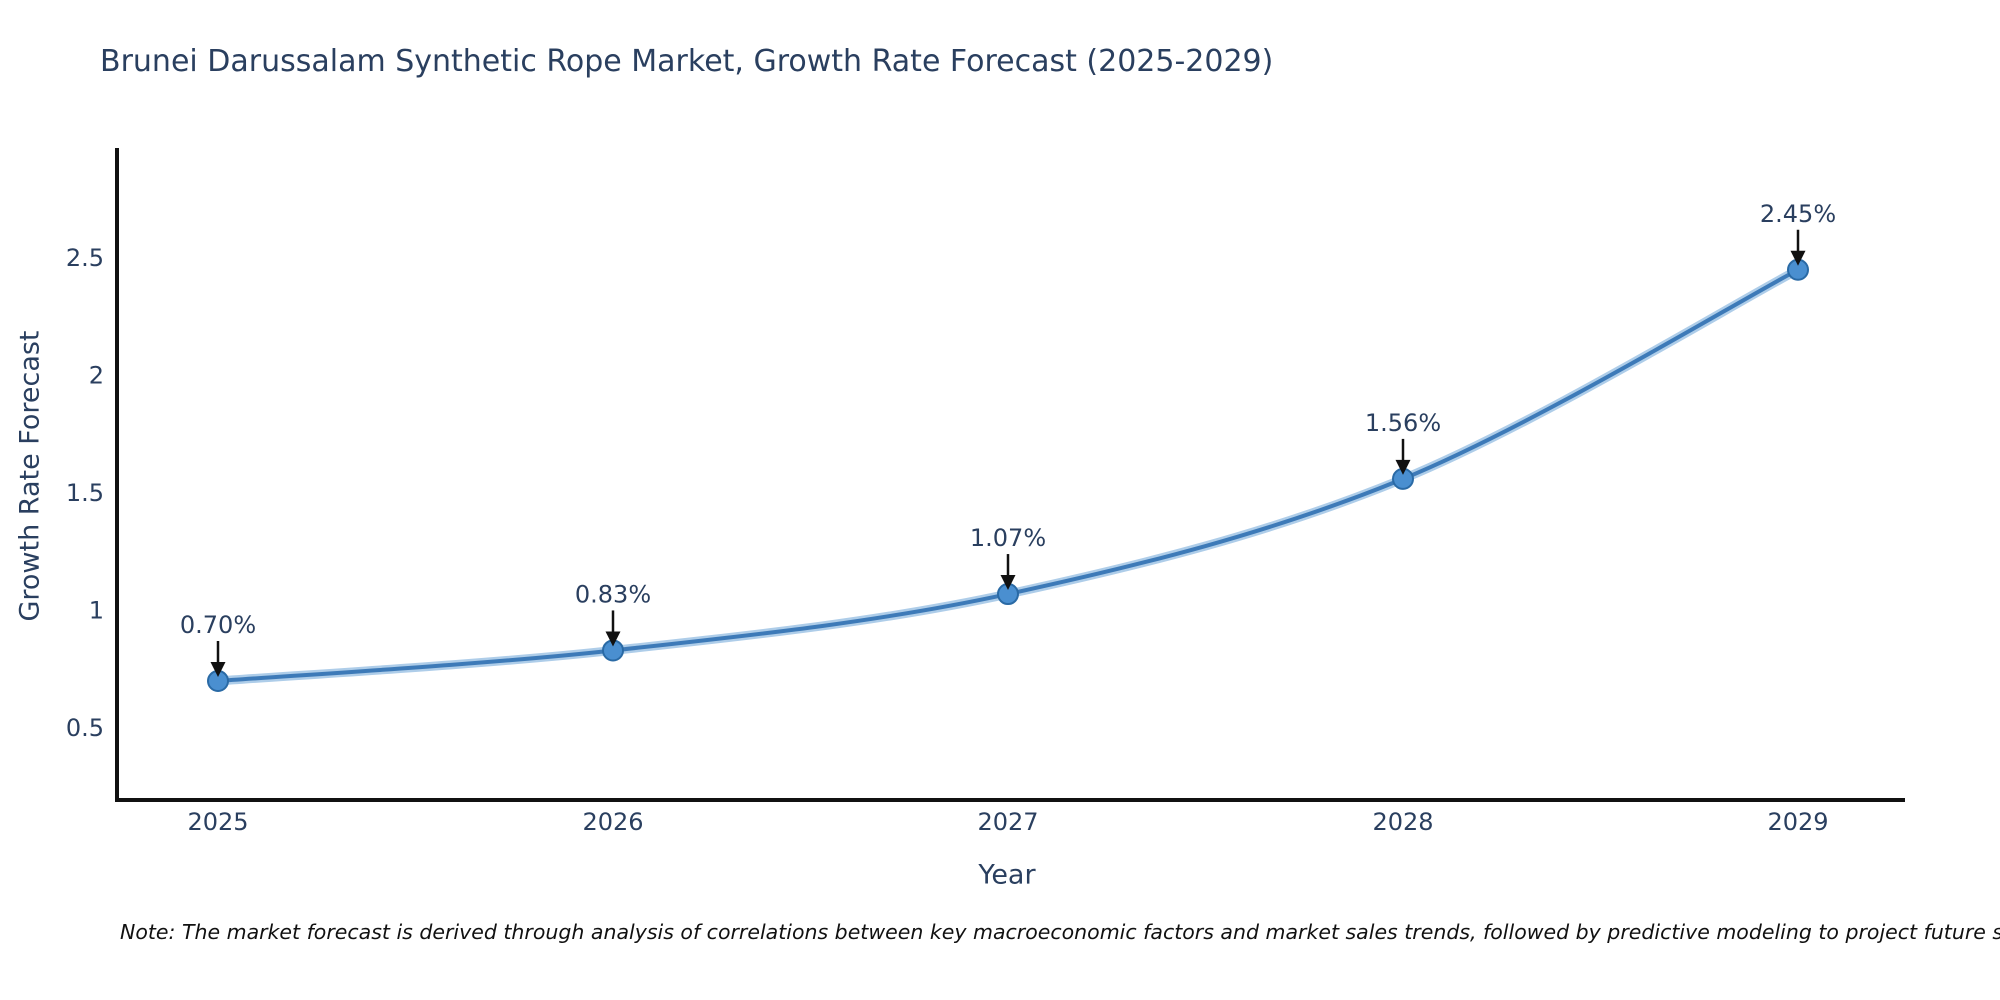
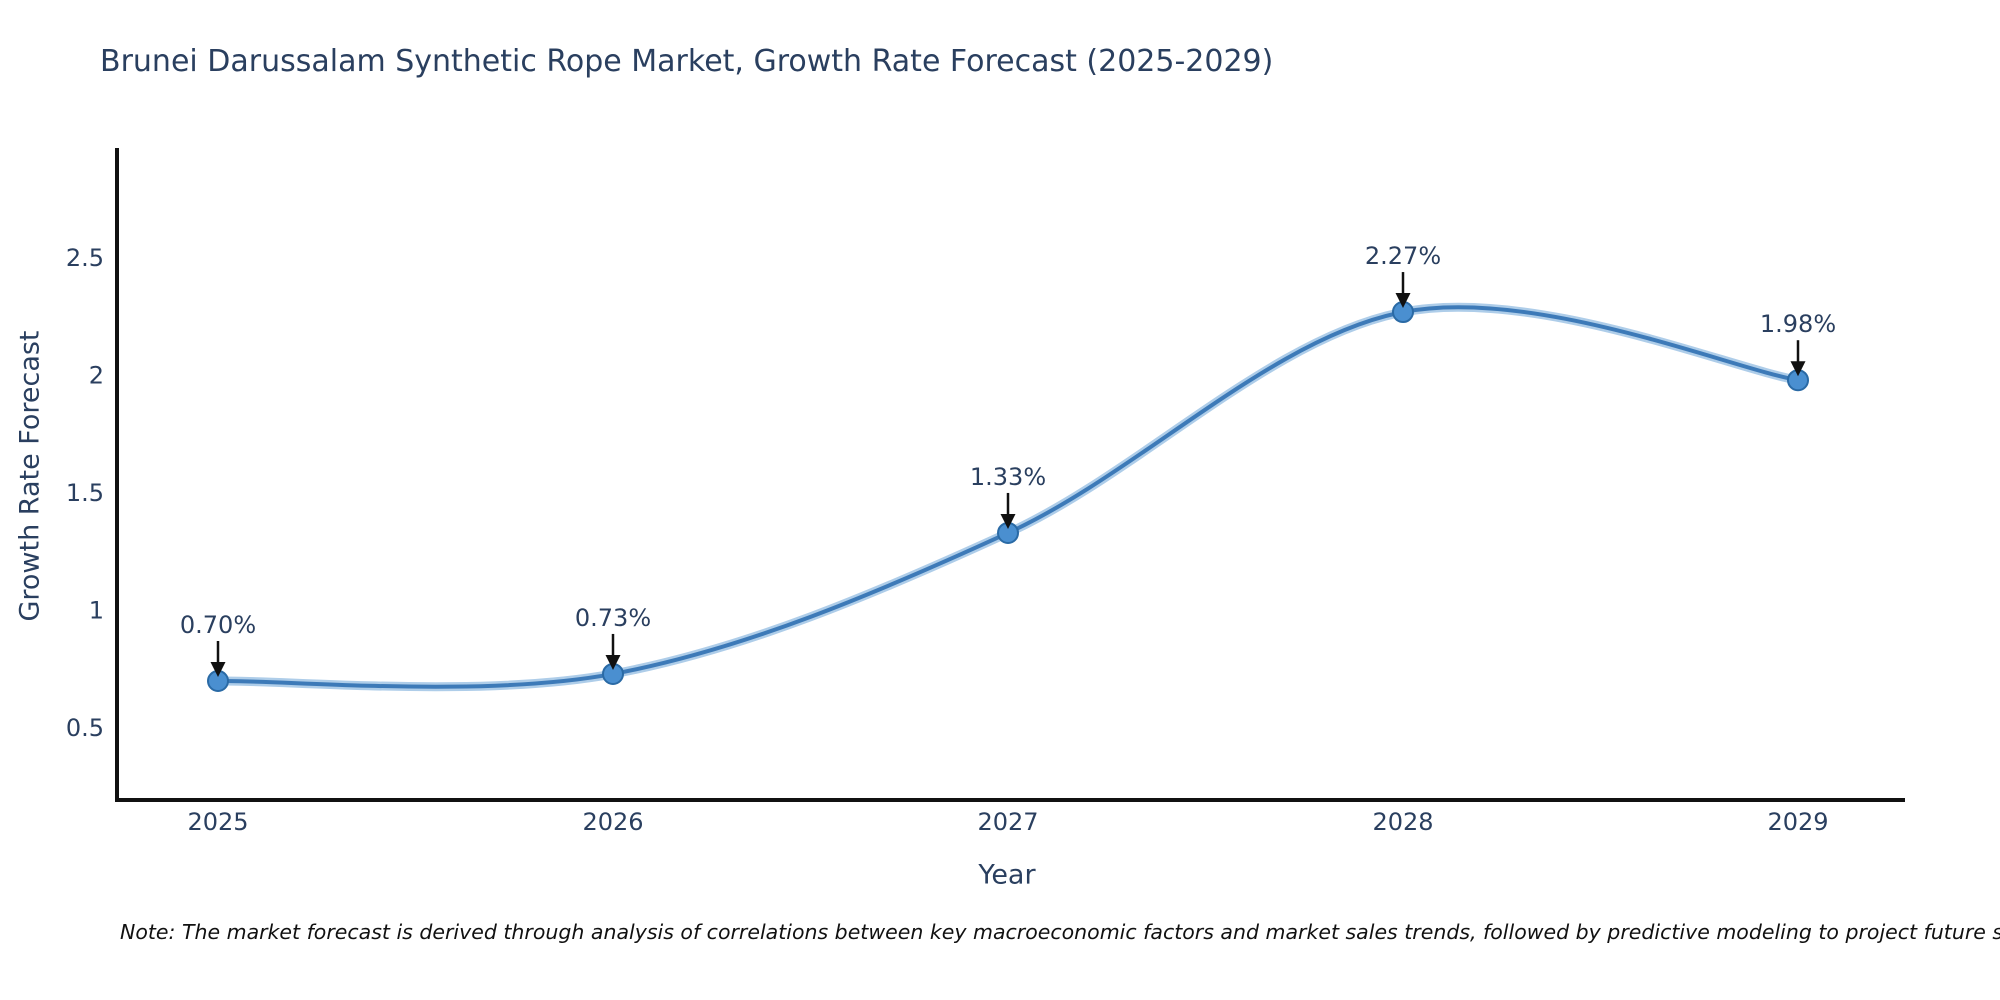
2026: 0.83% -> 0.73%
2027: 1.07% -> 1.33%
2028: 1.56% -> 2.27%
2029: 2.45% -> 1.98%
